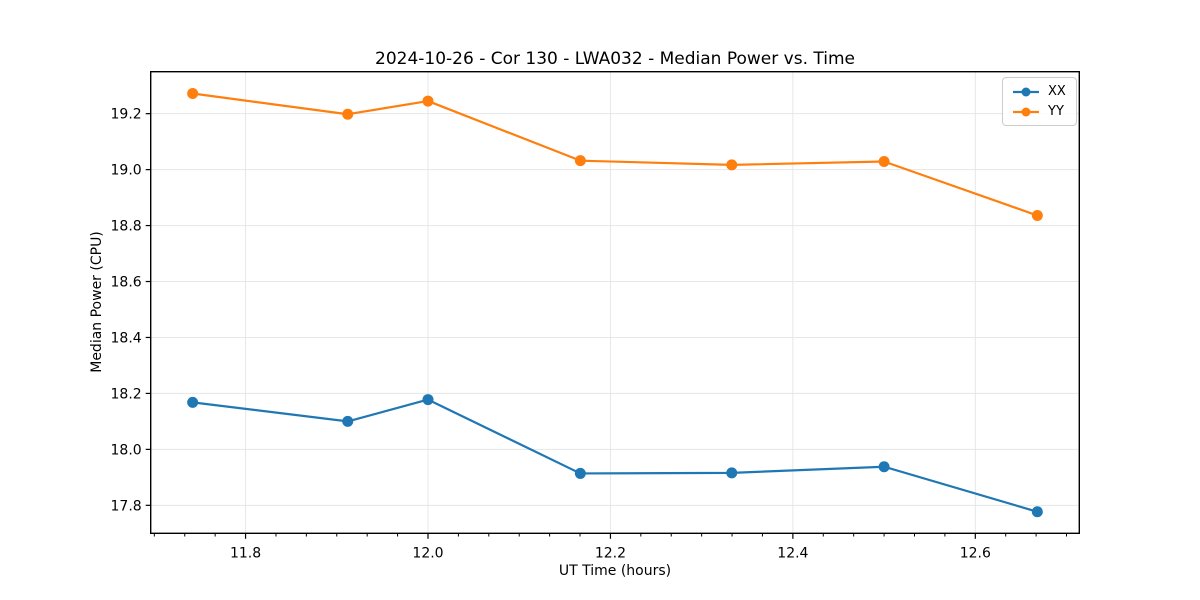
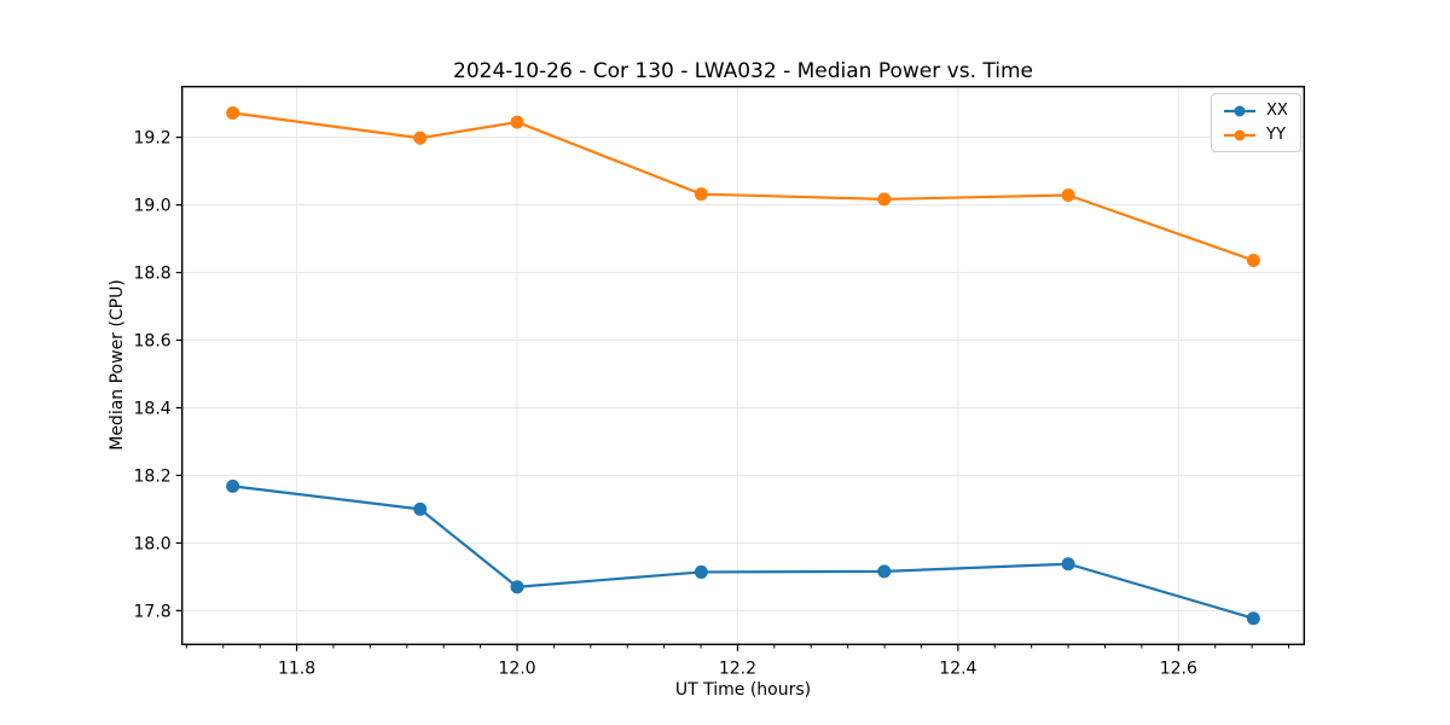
XX/12.0: 18.18 -> 17.87
